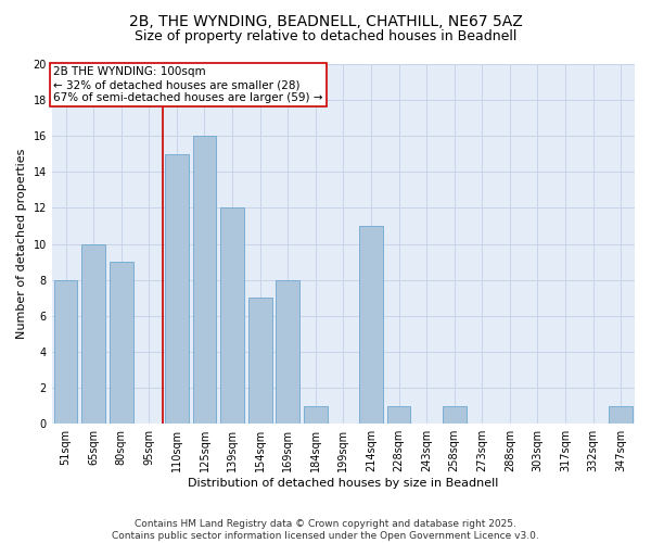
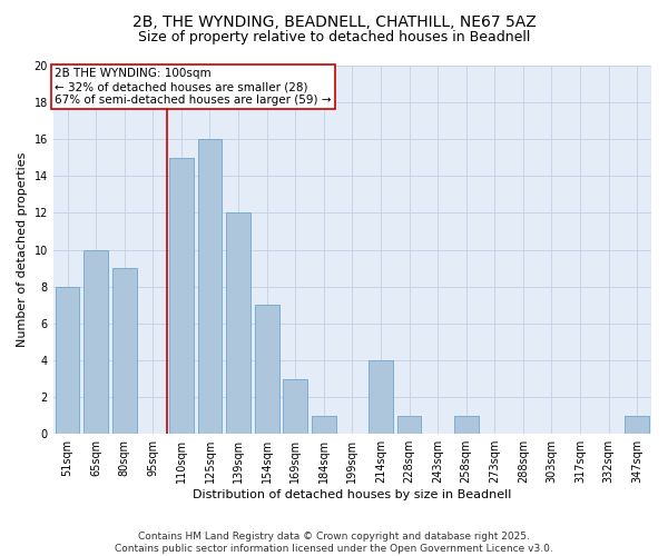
169sqm: 8 -> 3
214sqm: 11 -> 4
